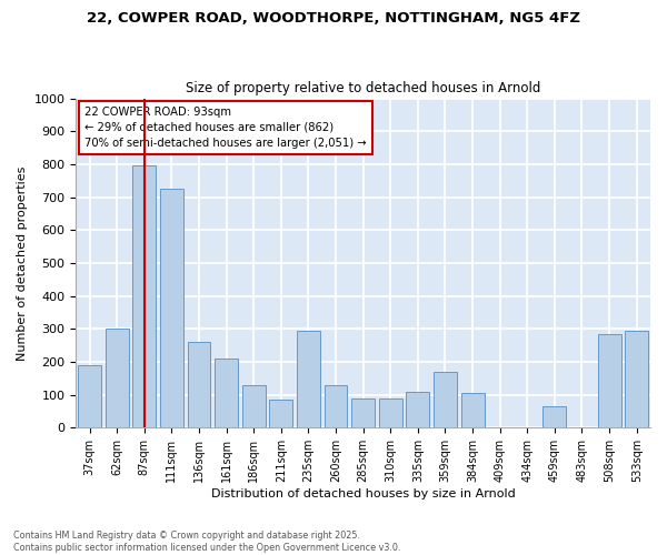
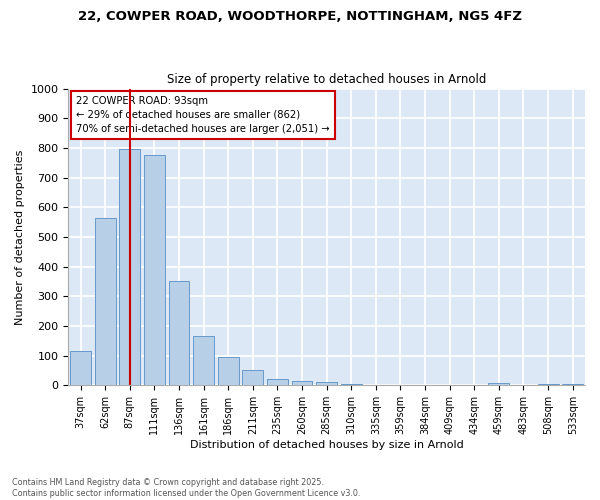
37sqm: 190 -> 115
62sqm: 300 -> 565
111sqm: 725 -> 775
136sqm: 260 -> 350
161sqm: 210 -> 165
186sqm: 130 -> 97
211sqm: 85 -> 52
235sqm: 295 -> 20
260sqm: 130 -> 14
285sqm: 90 -> 10
310sqm: 90 -> 4
335sqm: 110 -> 2
359sqm: 170 -> 1
384sqm: 105 -> 1
459sqm: 65 -> 8
508sqm: 285 -> 3
533sqm: 295 -> 3
